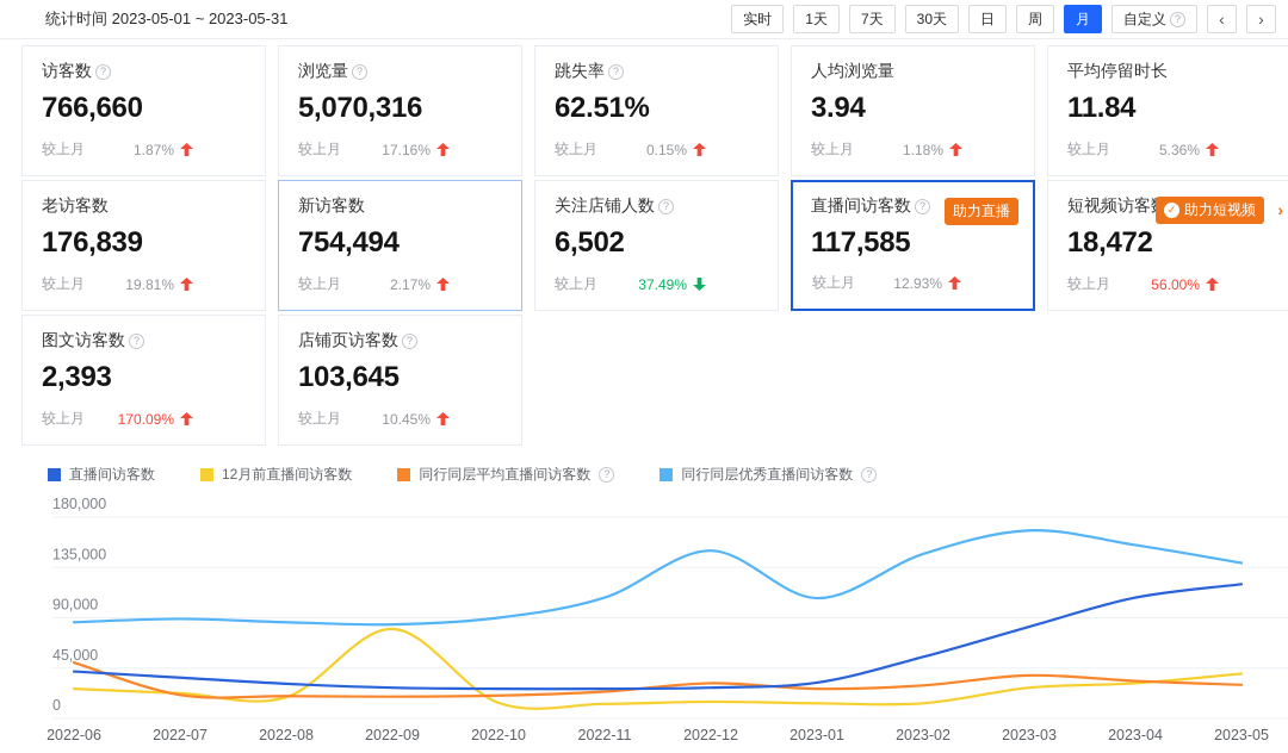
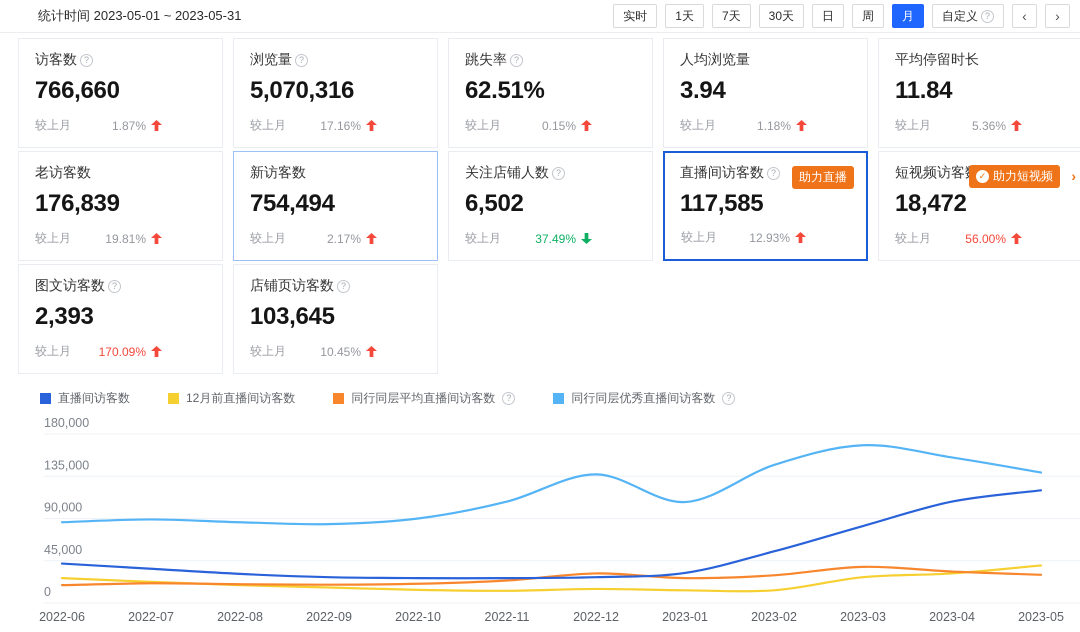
同行同层平均直播间访客数/2022-06: 50000 -> 20000
12月前直播间访客数/2022-09: 80000 -> 20000
同行同层优秀直播间访客数/2022-12: 150000 -> 140000
